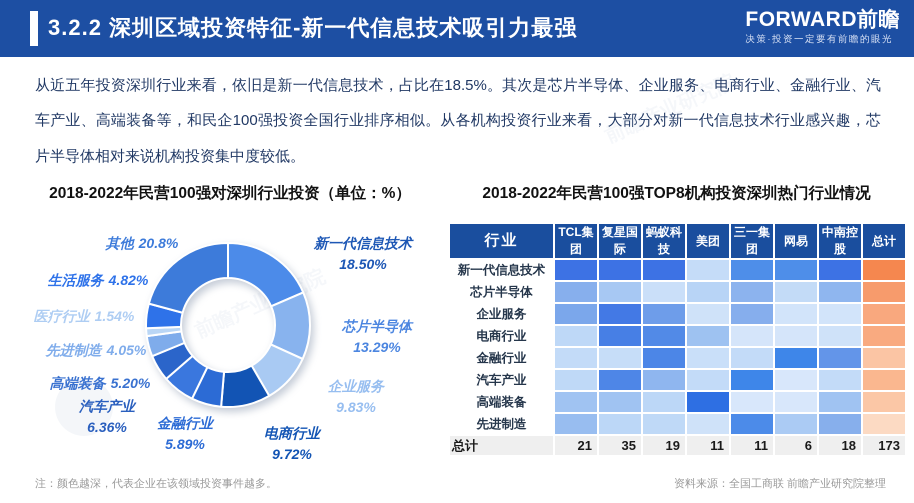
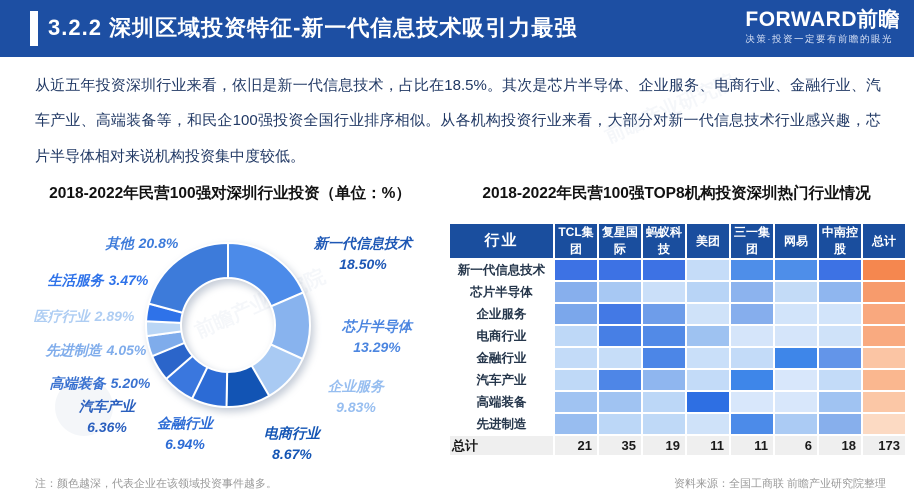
2018-2022年民营100强对深圳行业投资（单位：%）/电商行业: 9.72% -> 8.67%
2018-2022年民营100强对深圳行业投资（单位：%）/金融行业: 5.89% -> 6.94%
2018-2022年民营100强对深圳行业投资（单位：%）/医疗行业: 1.54% -> 2.89%
2018-2022年民营100强对深圳行业投资（单位：%）/生活服务: 4.82% -> 3.47%
